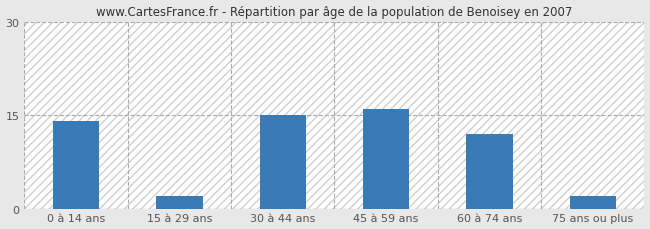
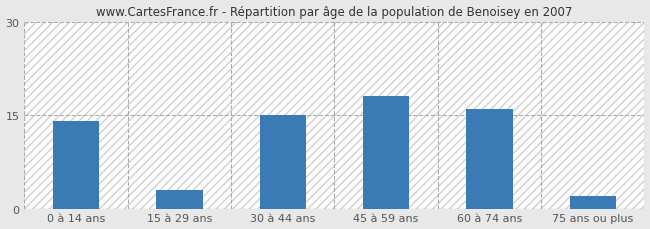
15 à 29 ans: 2 -> 3
45 à 59 ans: 16 -> 18
60 à 74 ans: 12 -> 16
